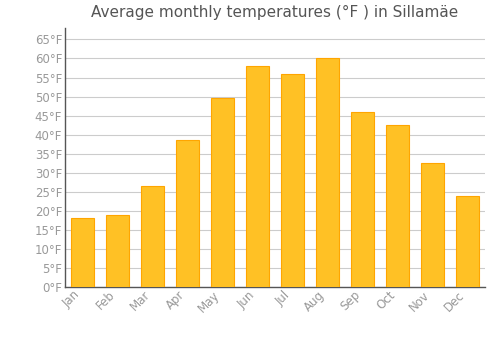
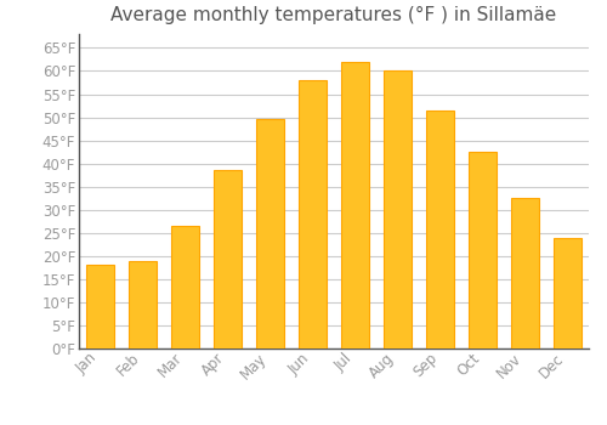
Jul: 56.0°F -> 62.0°F
Sep: 46.0°F -> 51.5°F
